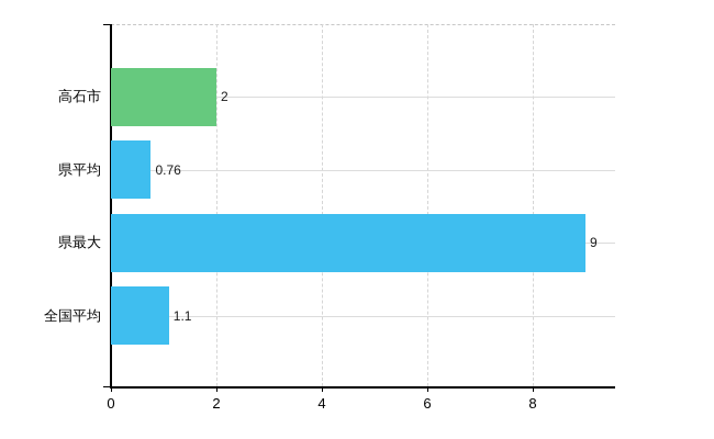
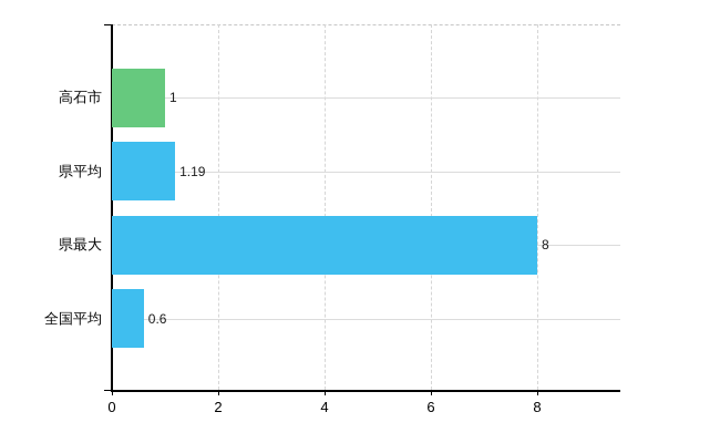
高石市: 2 -> 1
県平均: 0.76 -> 1.19
県最大: 9 -> 8
全国平均: 1.1 -> 0.6
